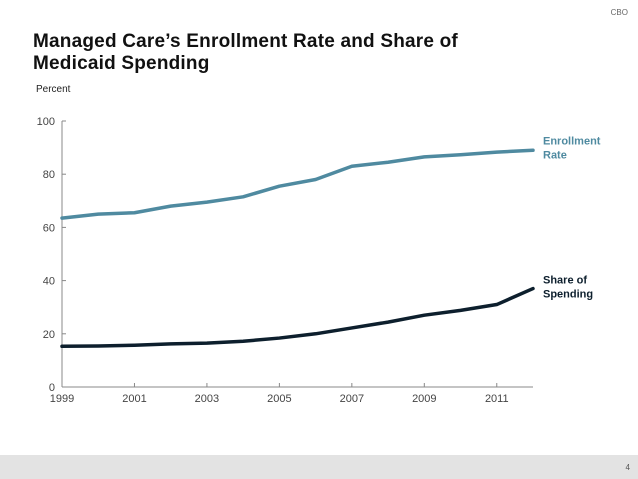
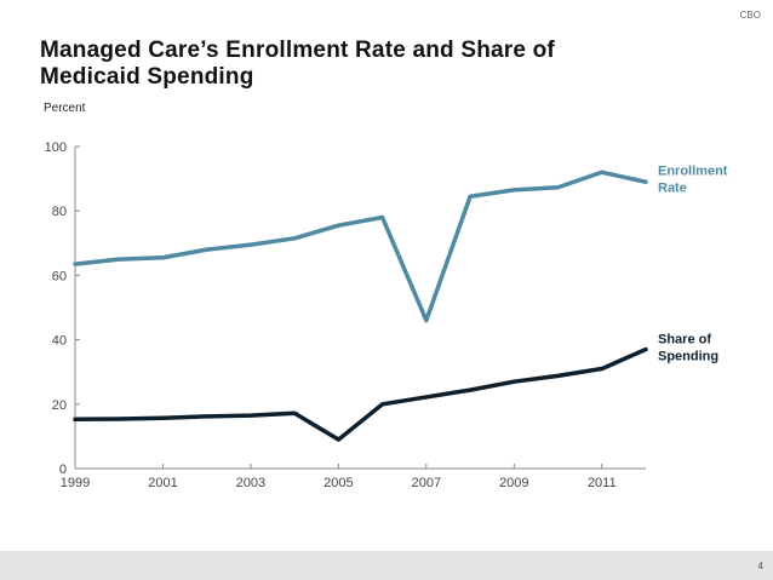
Share of Spending/2005: 18 -> 9
Enrollment Rate/2007: 83 -> 46
Enrollment Rate/2011: 88 -> 92
